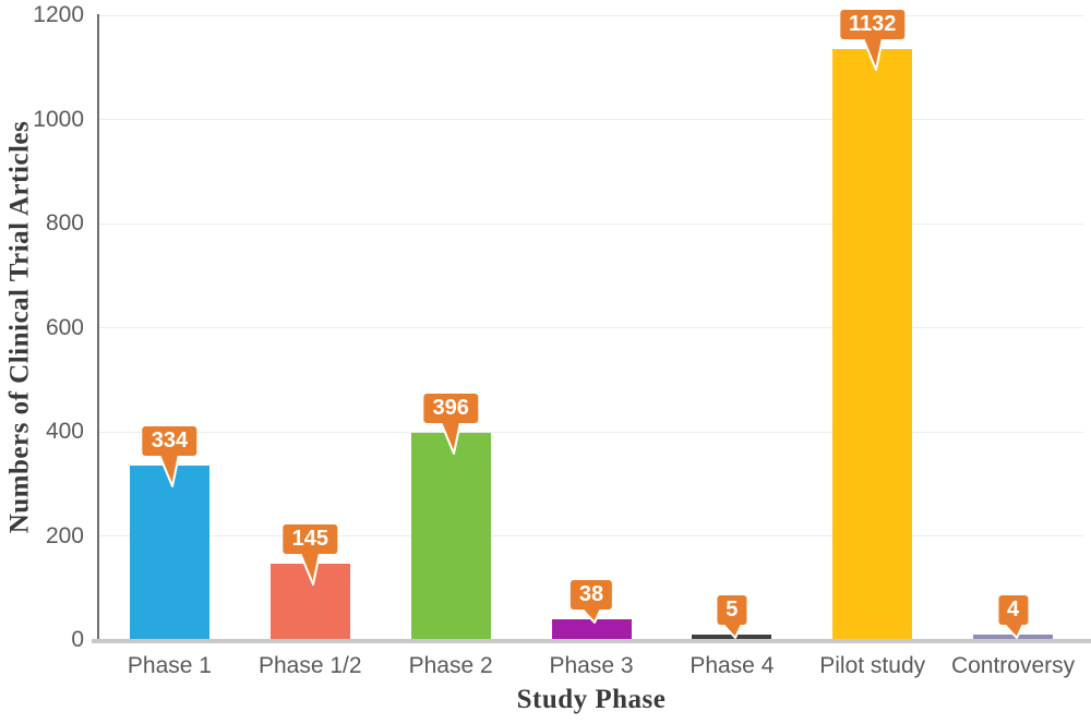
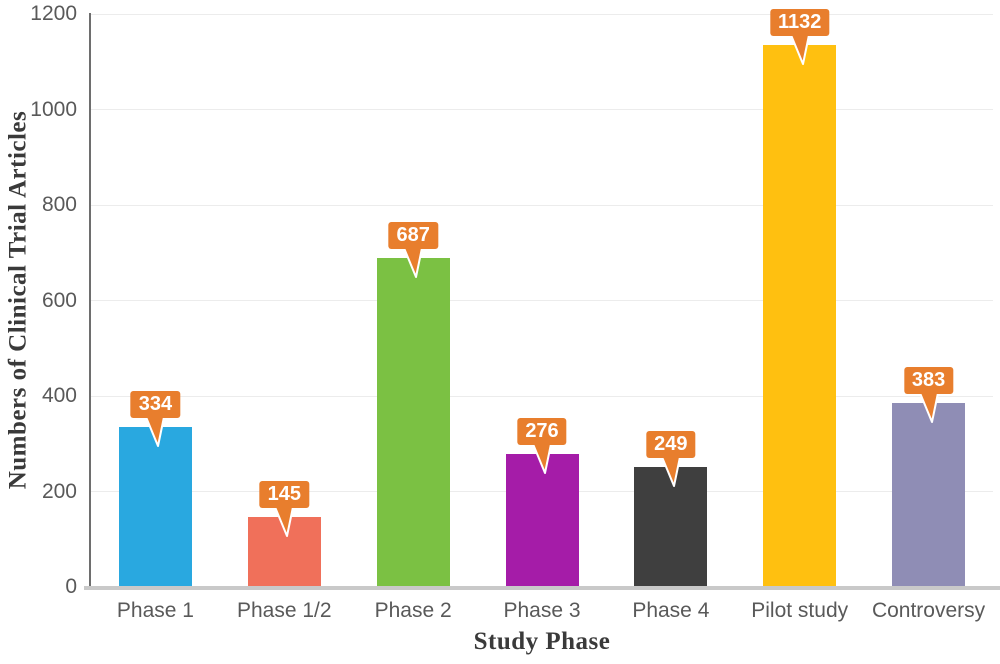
Phase 2: 396 -> 687
Phase 3: 38 -> 276
Phase 4: 5 -> 249
Controversy: 4 -> 383
